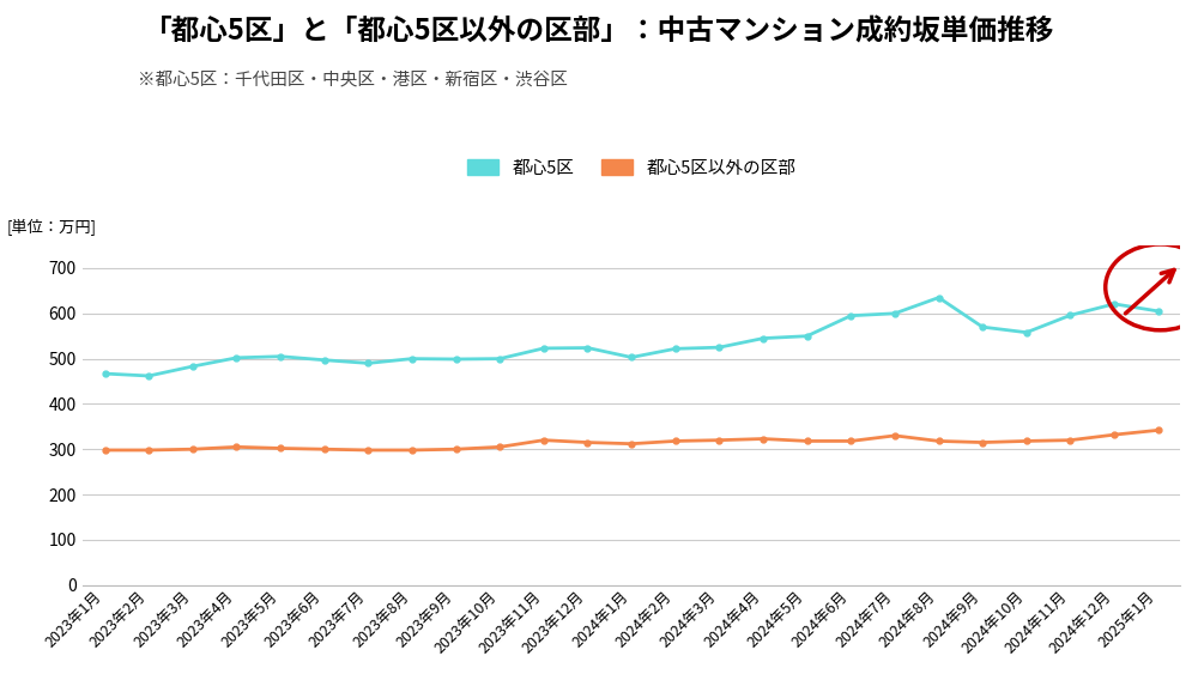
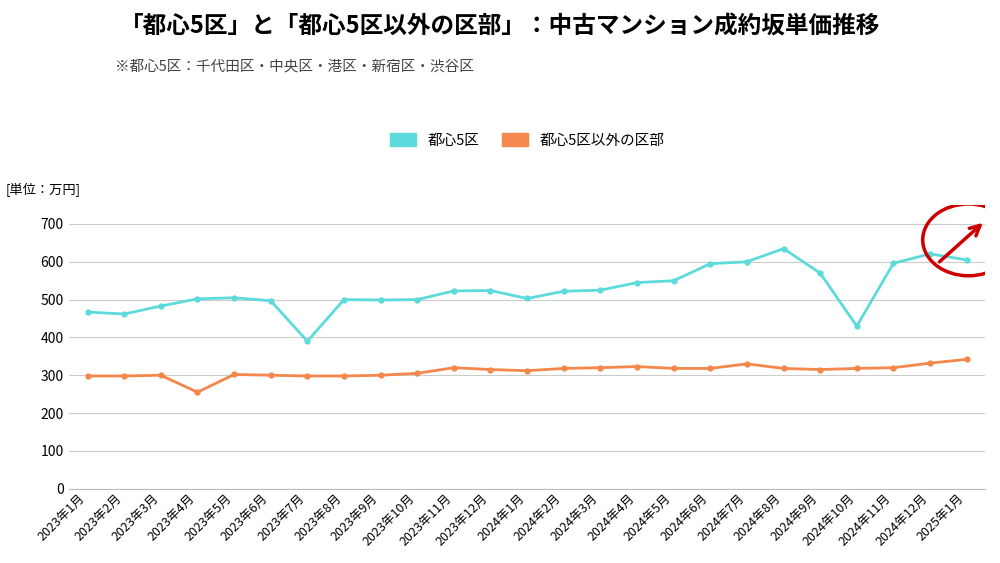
都心5区以外の区部/2023年4月: 305 -> 255
都心5区/2023年7月: 490 -> 390
都心5区/2024年10月: 558 -> 430
